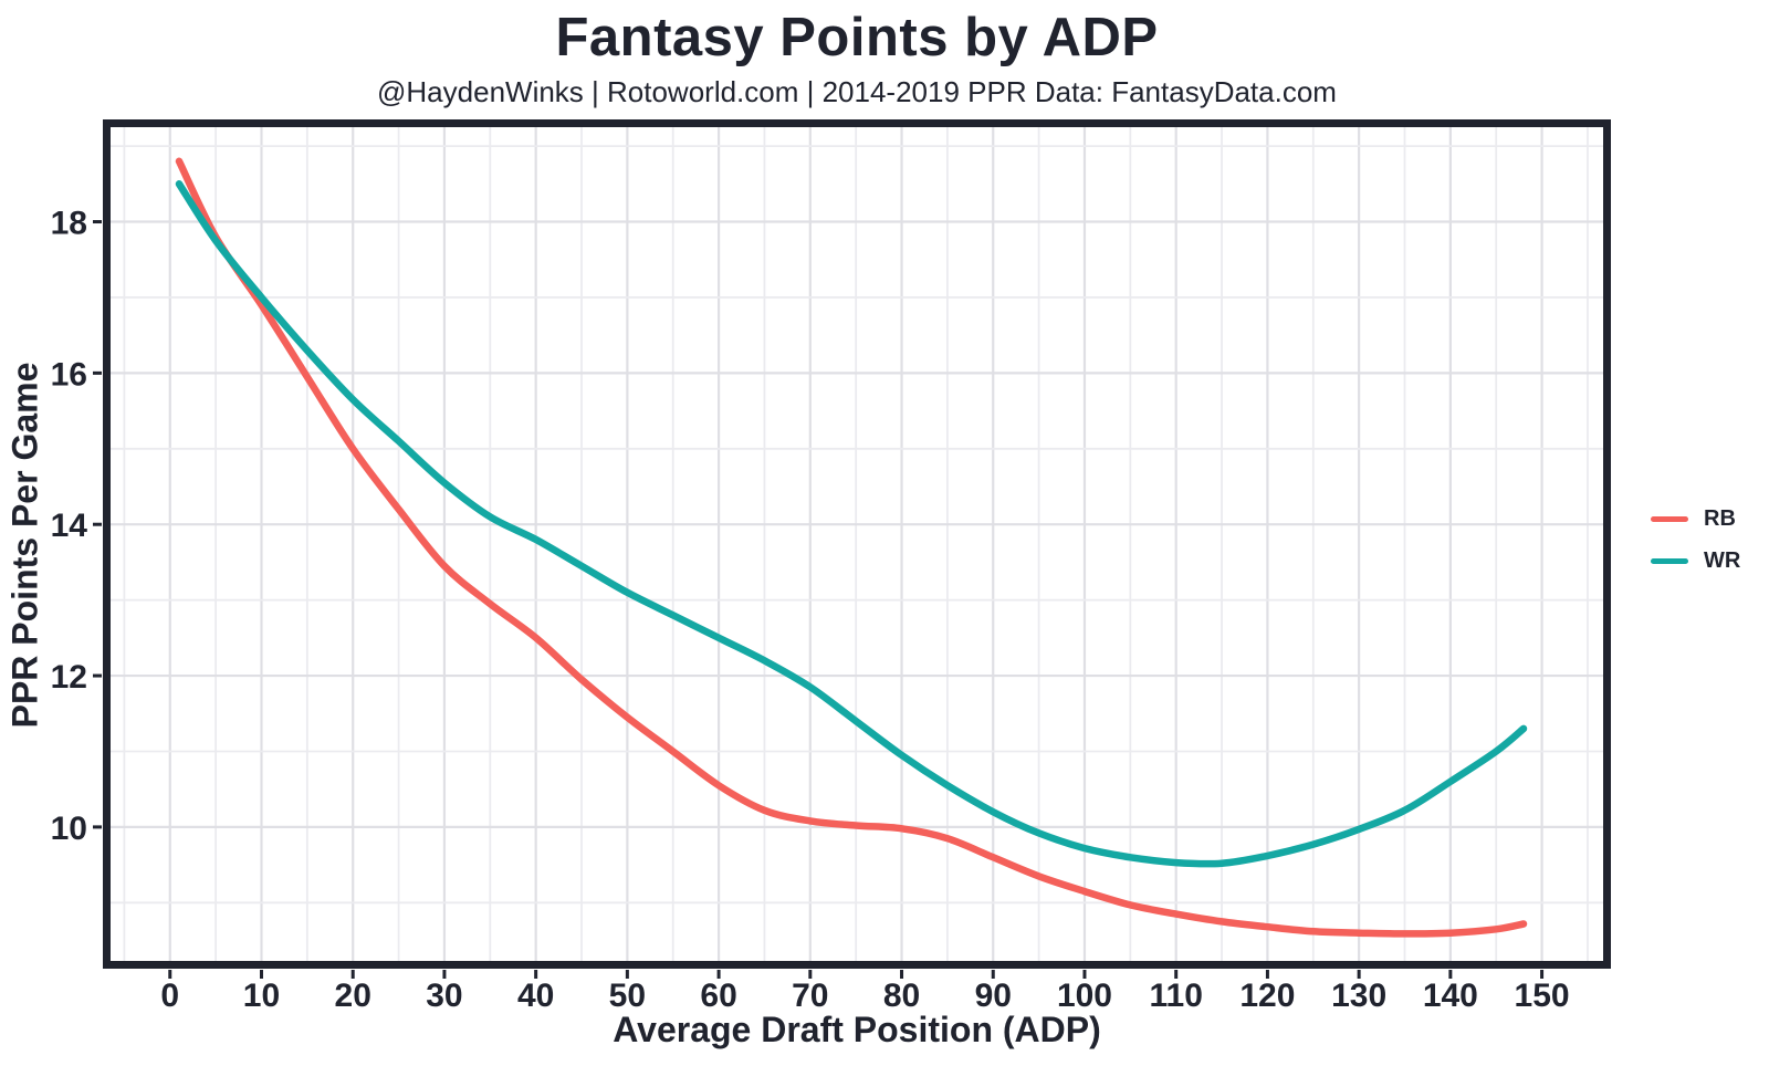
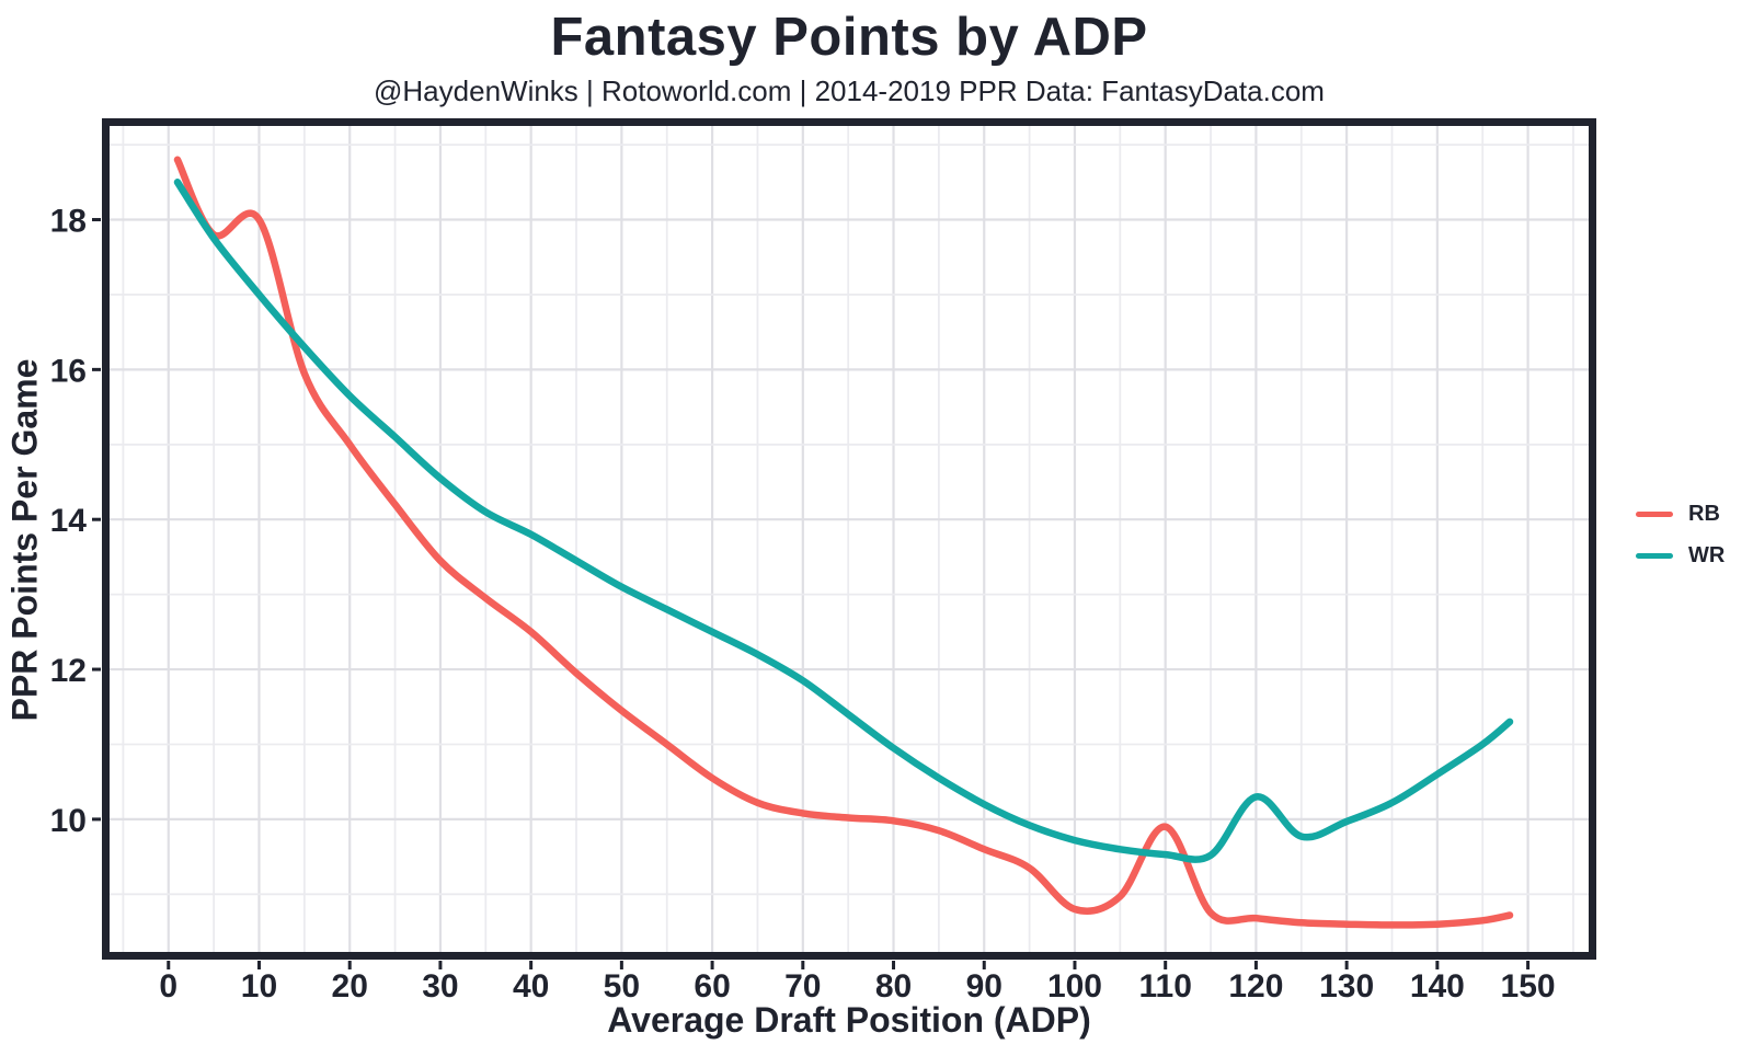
RB/10: 16.9 -> 18.0
RB/100: 9.2 -> 8.8
RB/110: 8.8 -> 9.9
WR/120: 9.6 -> 10.3
